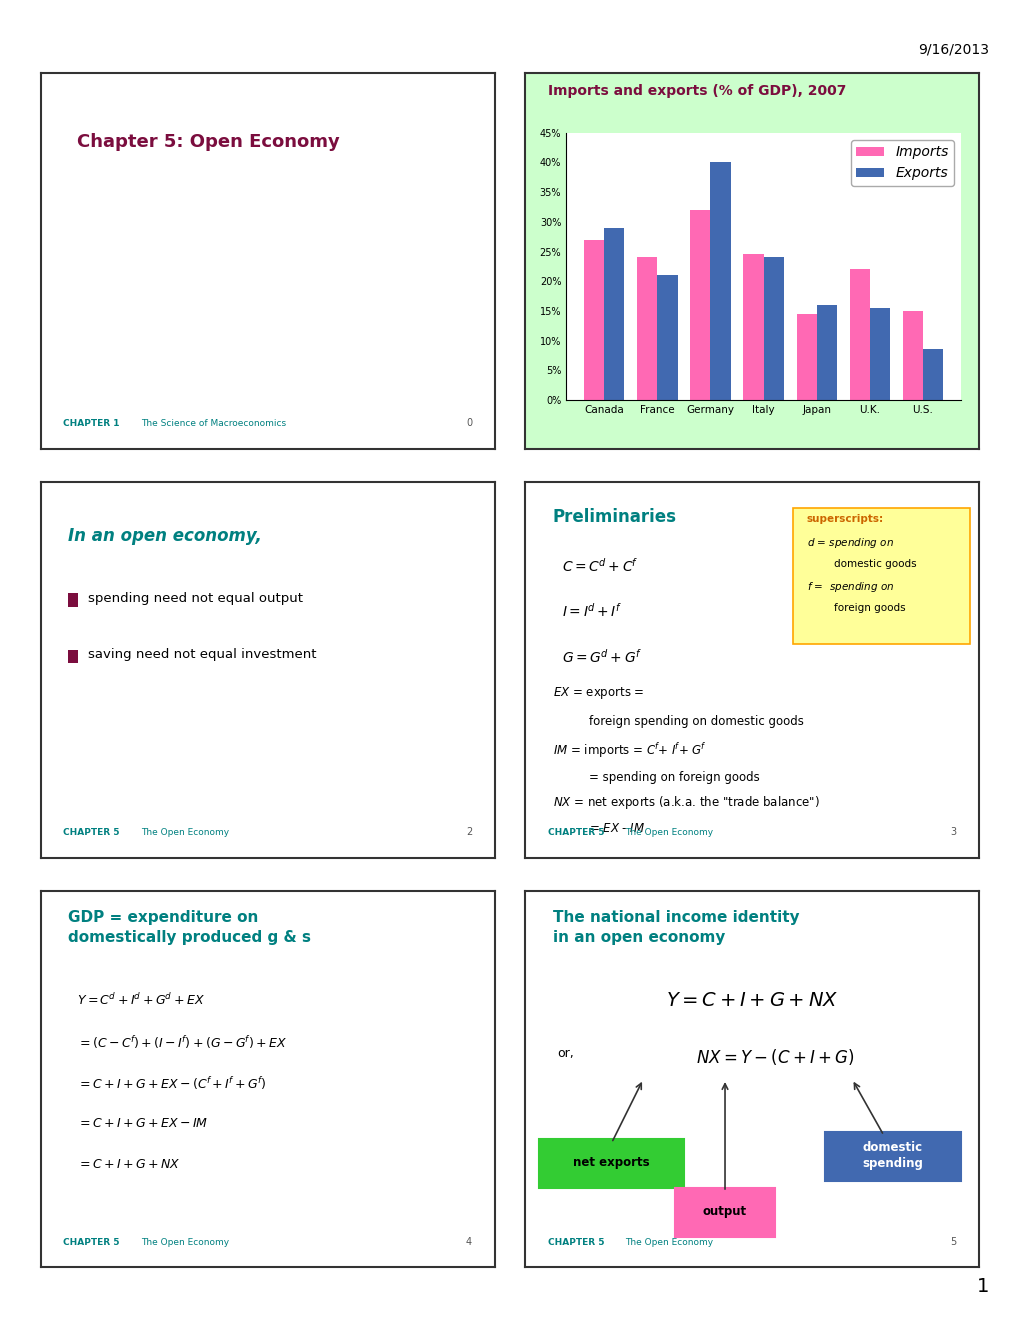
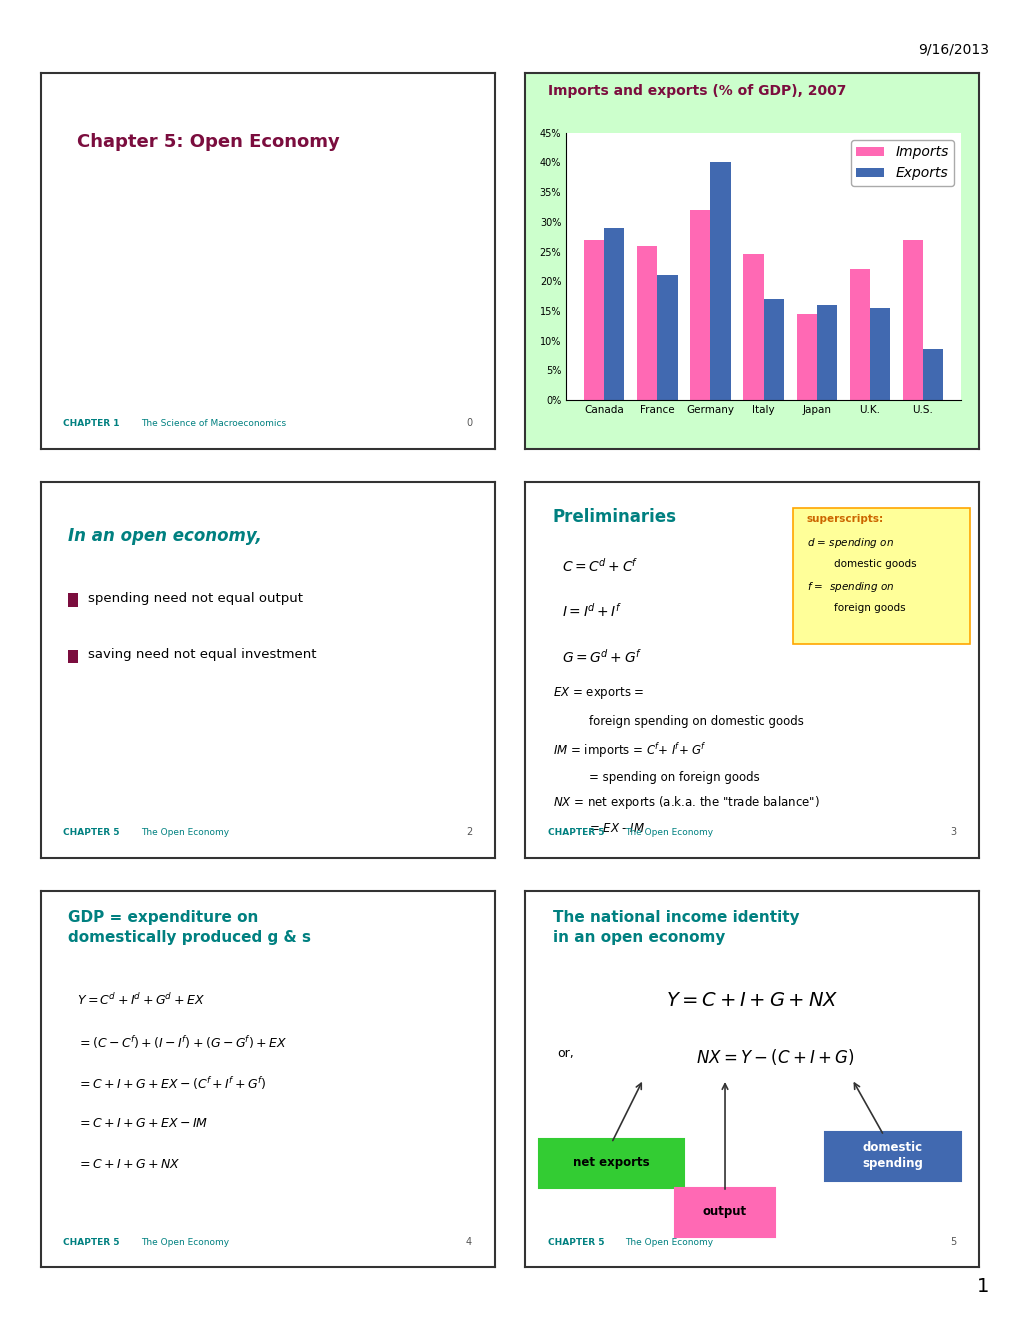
Imports/France: 24.0% -> 26.0%
Exports/Italy: 24.0% -> 17.0%
Imports/U.S.: 15.0% -> 27.0%
